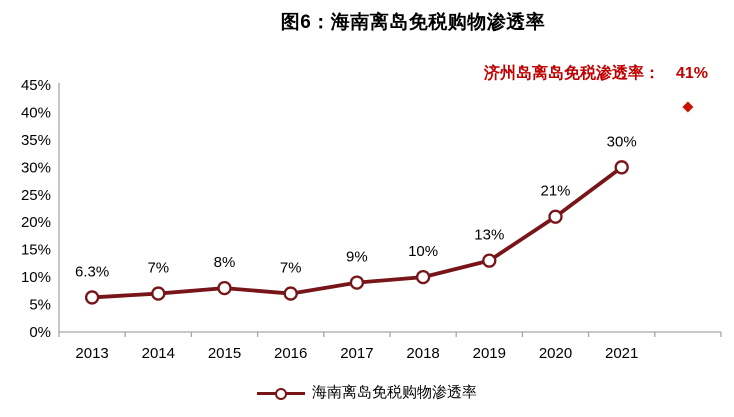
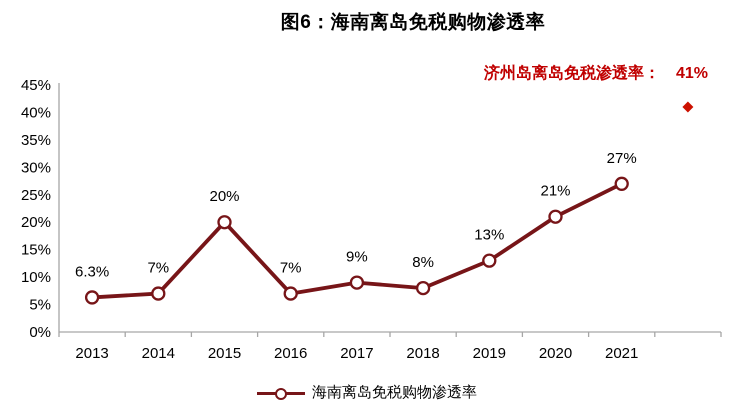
2015: 8% -> 20%
2018: 10% -> 8%
2021: 30% -> 27%
